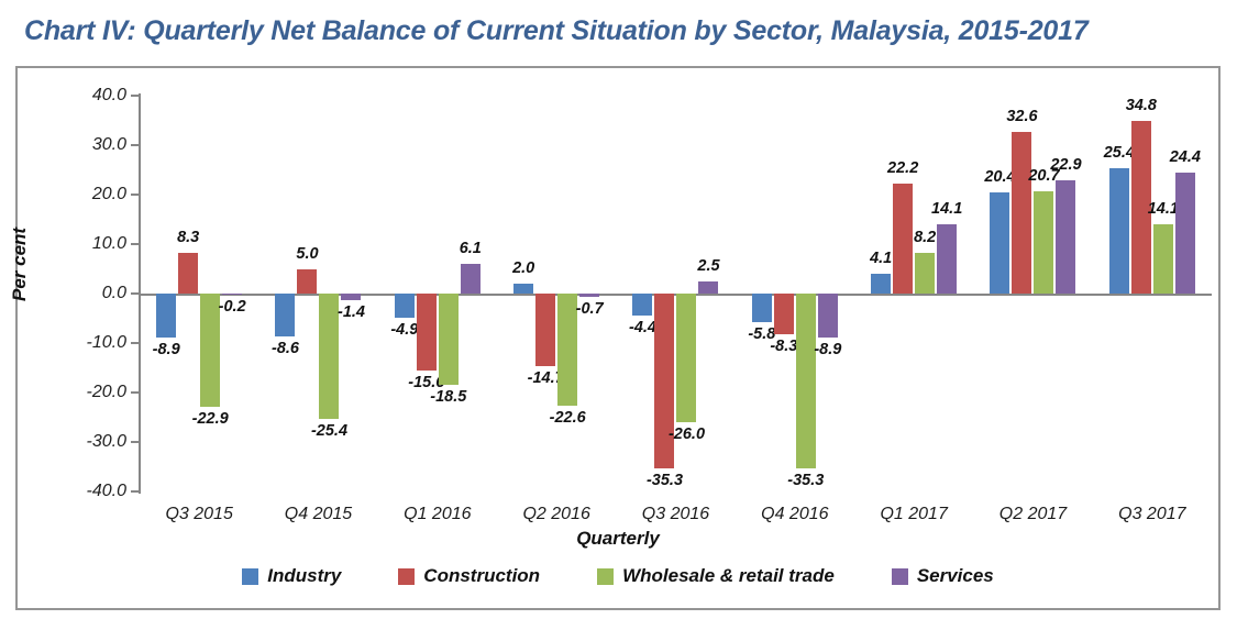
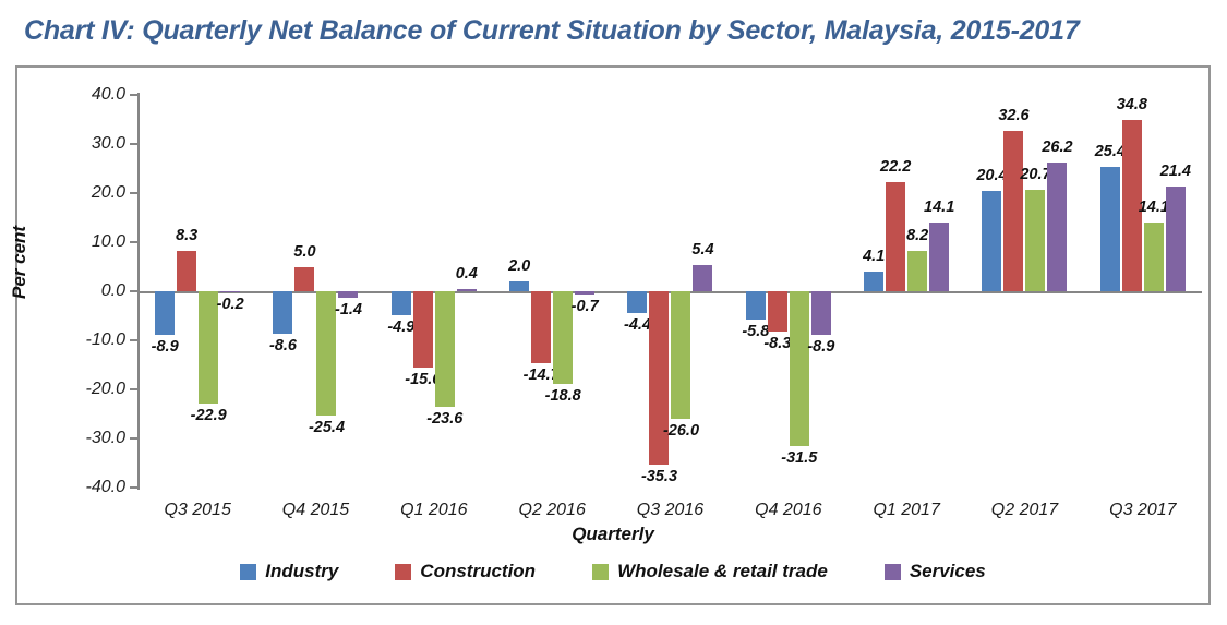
Wholesale & retail trade/Q1 2016: -18.5 -> -23.6
Services/Q1 2016: 6.1 -> 0.4
Wholesale & retail trade/Q2 2016: -22.6 -> -18.8
Services/Q3 2016: 2.5 -> 5.4
Wholesale & retail trade/Q4 2016: -35.3 -> -31.5
Services/Q2 2017: 22.9 -> 26.2
Services/Q3 2017: 24.4 -> 21.4
